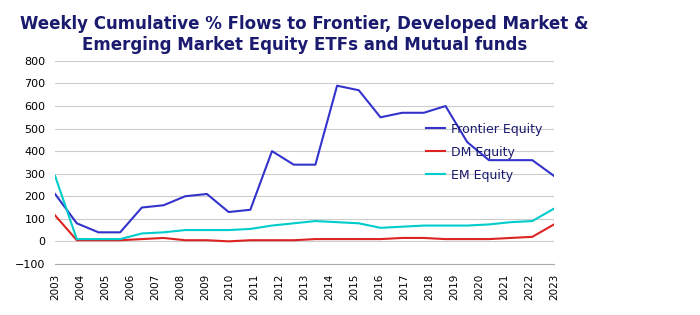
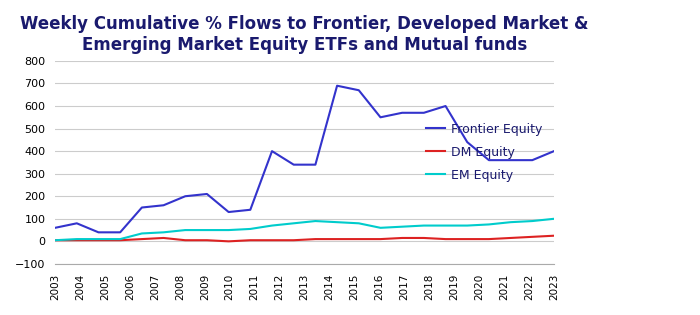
Frontier Equity/2003: 210 -> 60
DM Equity/2003: 115 -> 5
EM Equity/2003: 290 -> 5
Frontier Equity/2023: 290 -> 400
DM Equity/2023: 75 -> 25
EM Equity/2023: 145 -> 100
